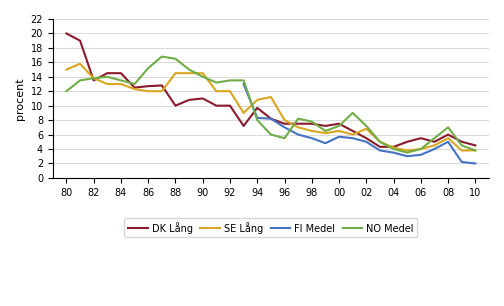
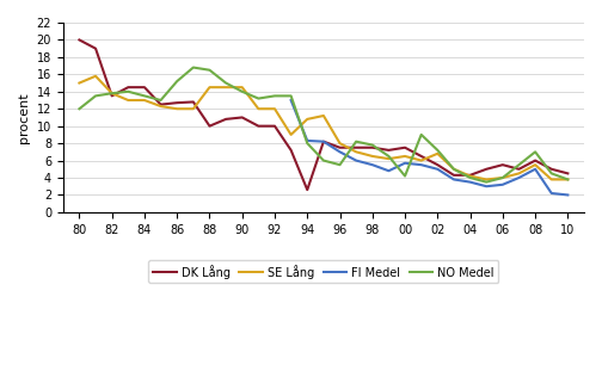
DK Lång/94: 9.7 -> 2.6
NO Medel/00: 7.2 -> 4.2
